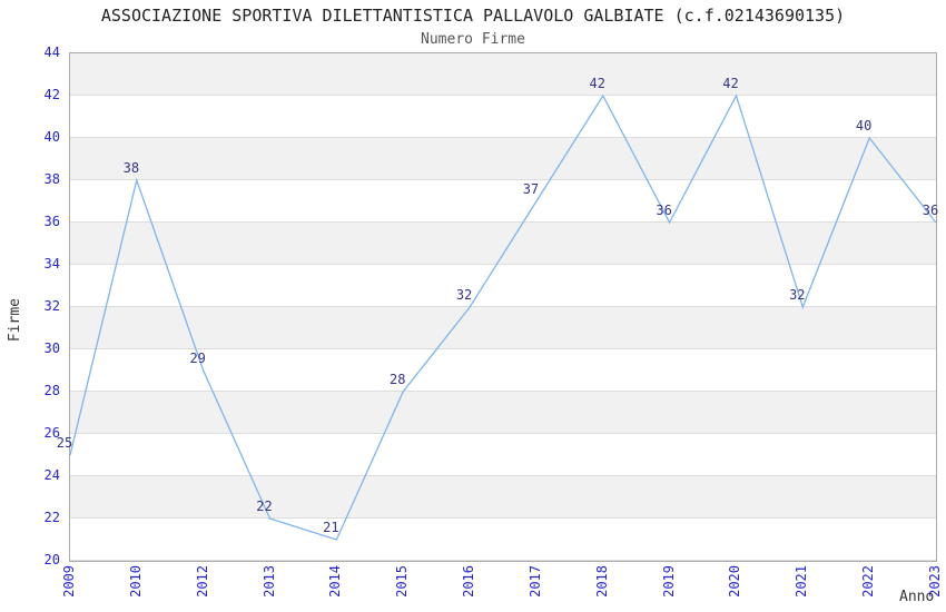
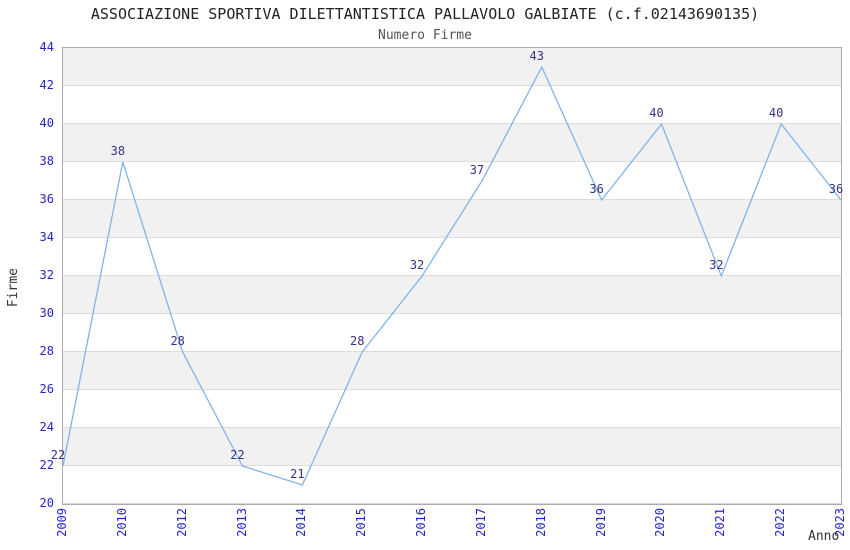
2009: 25 -> 22
2012: 29 -> 28
2018: 42 -> 43
2020: 42 -> 40
